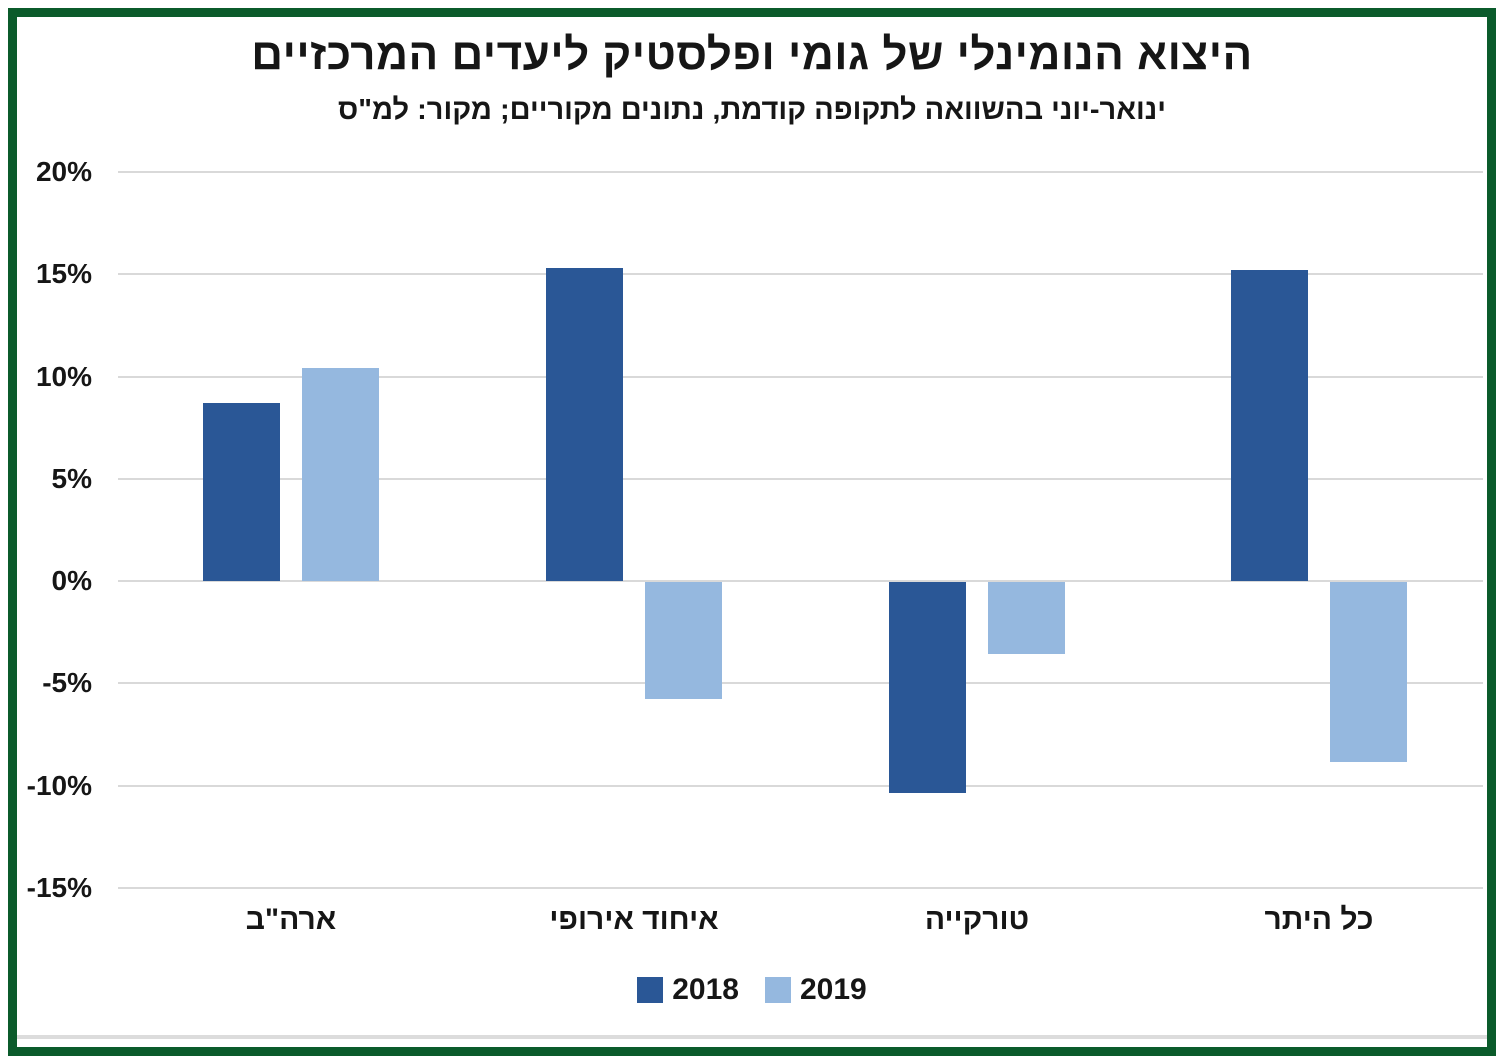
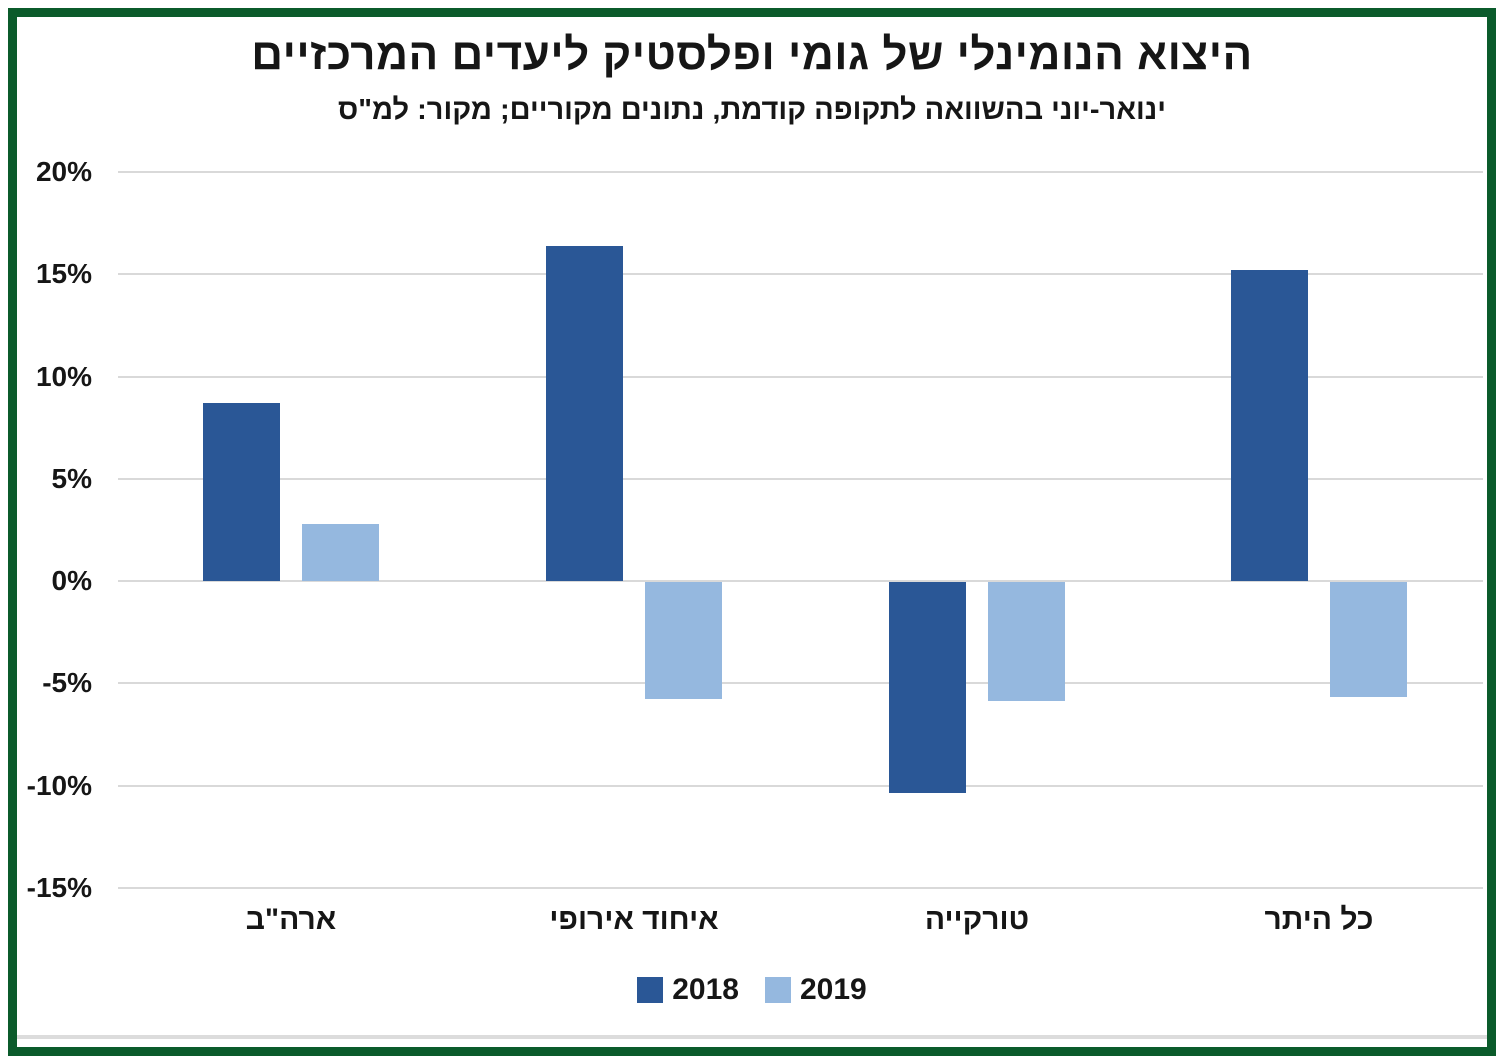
2019/ארה"ב: 10.4% -> 2.8%
2018/איחוד אירופי: 15.3% -> 16.4%
2019/טורקייה: -3.5% -> -5.8%
2019/כל היתר: -8.8% -> -5.6%
